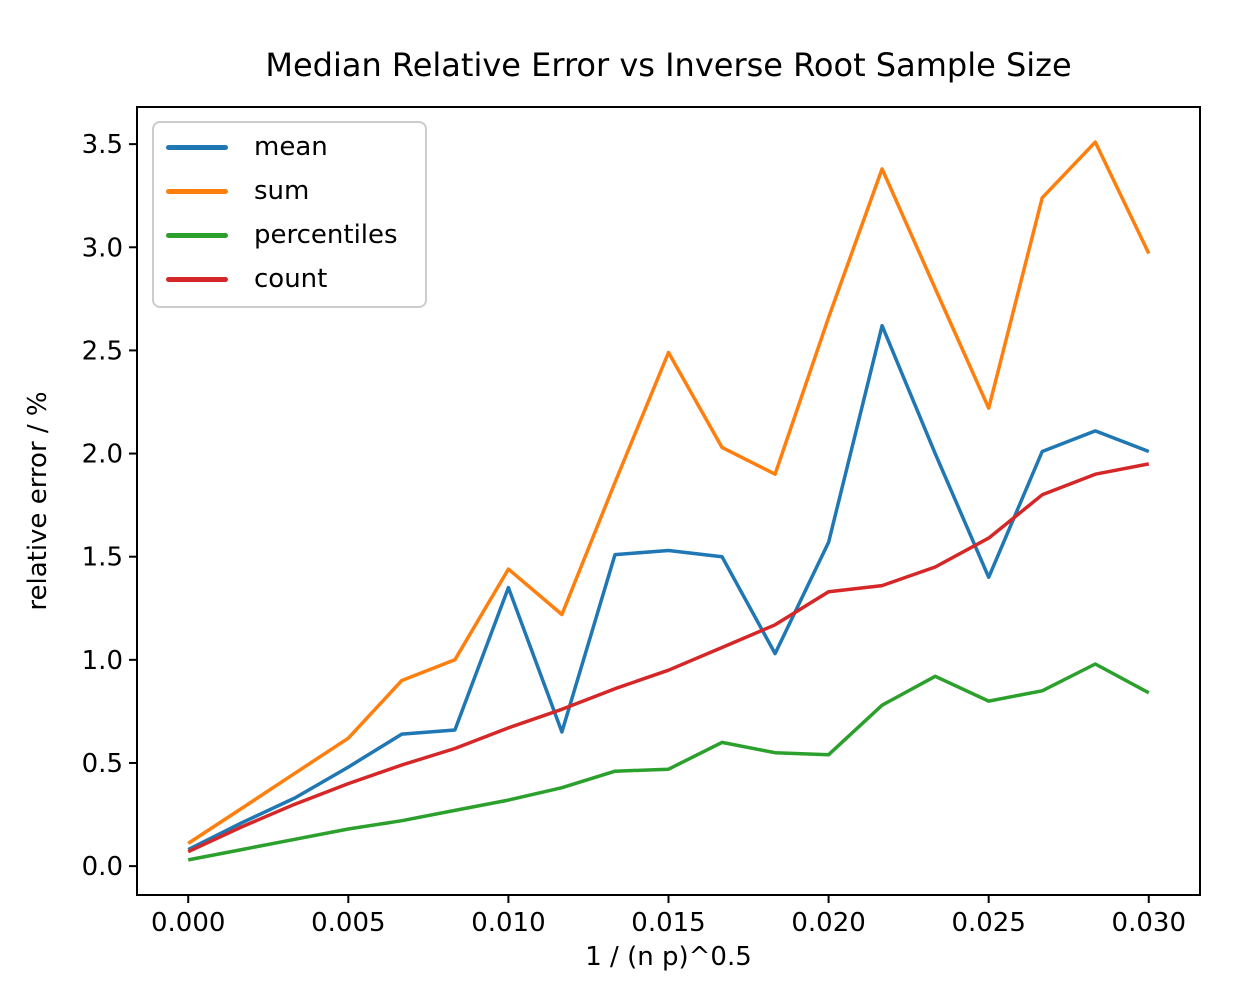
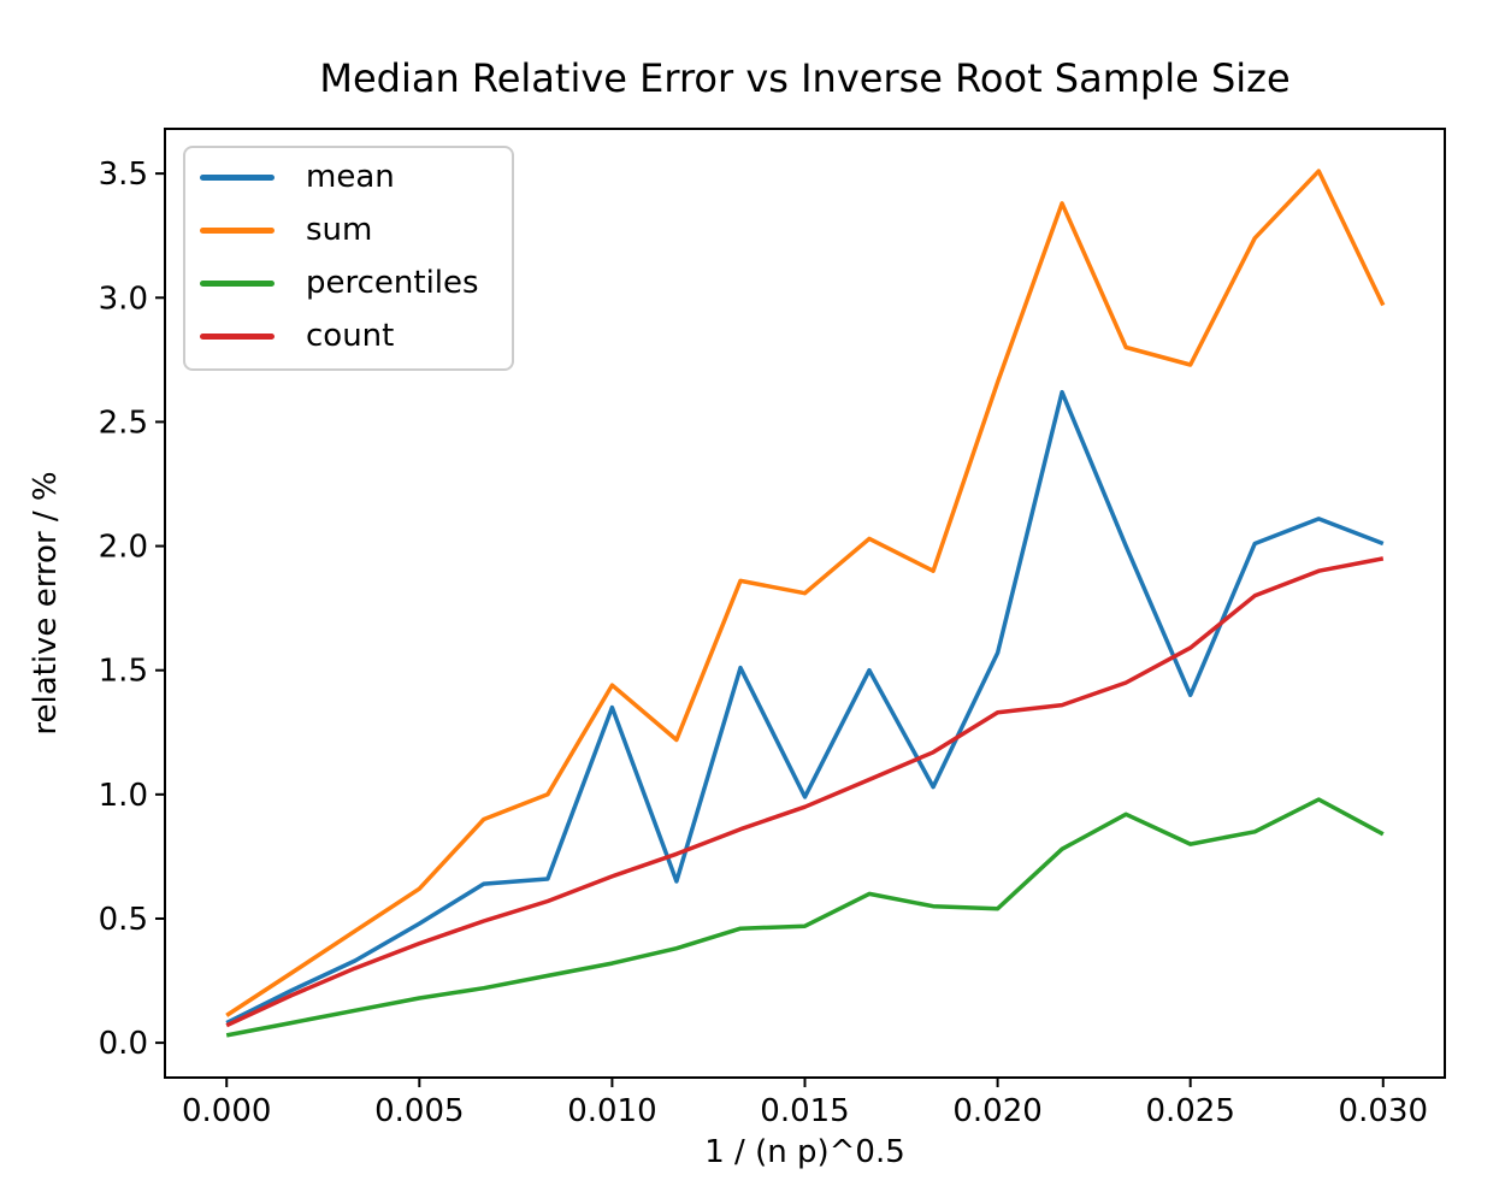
mean/0.015: 1.53 -> 0.99
sum/0.015: 2.49 -> 1.81
sum/0.025: 2.22 -> 2.73
